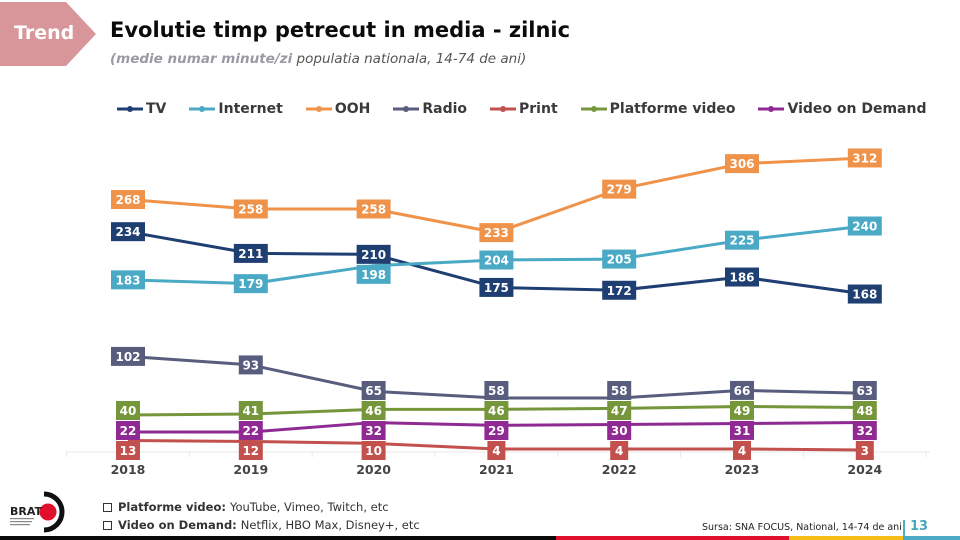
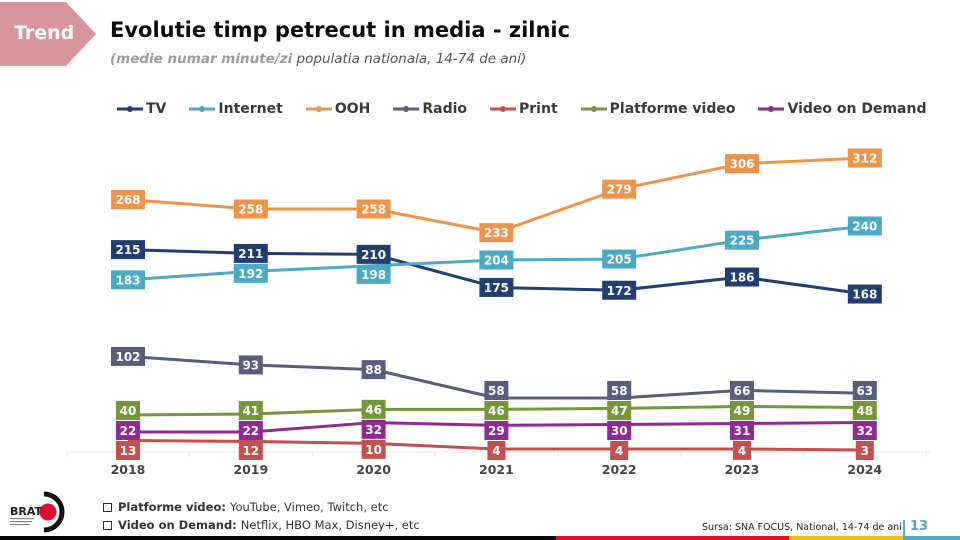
TV/2018: 234 -> 215
Internet/2019: 179 -> 192
Radio/2020: 65 -> 88
